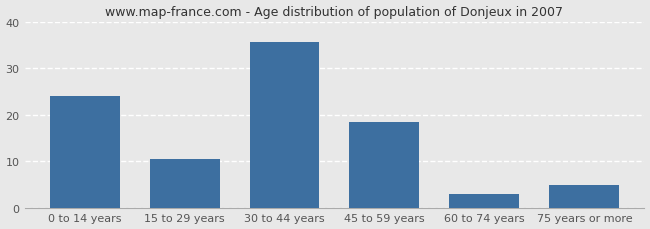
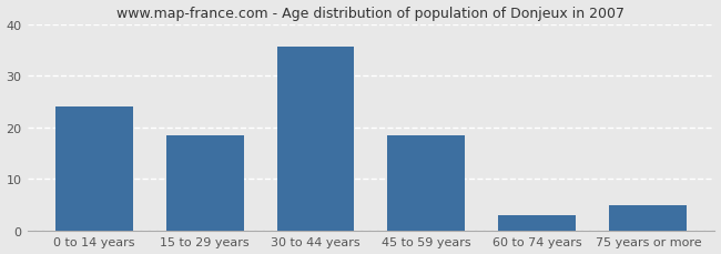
15 to 29 years: 10.5 -> 18.5
